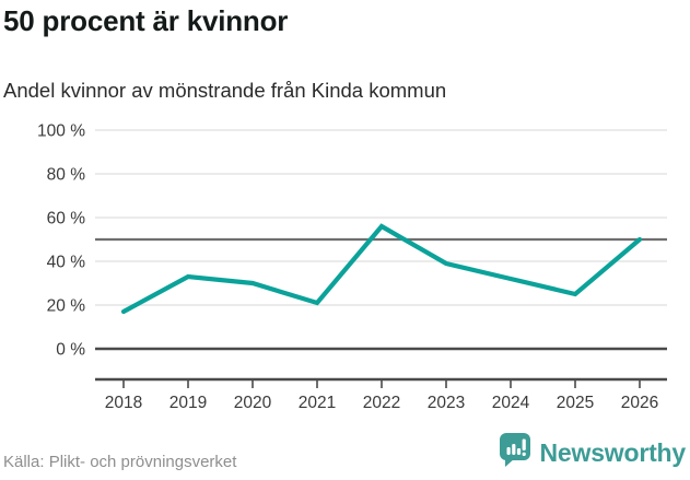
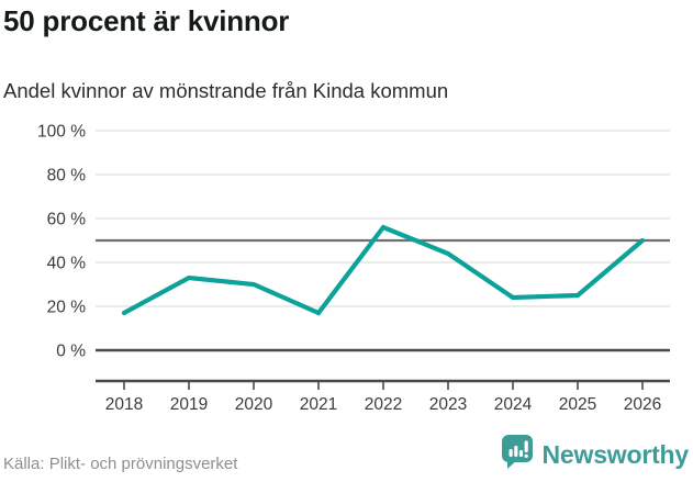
2021: 21% -> 17%
2023: 39% -> 44%
2024: 32% -> 24%
